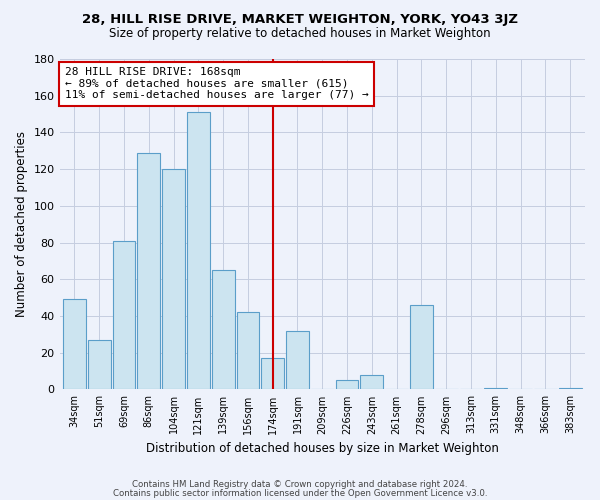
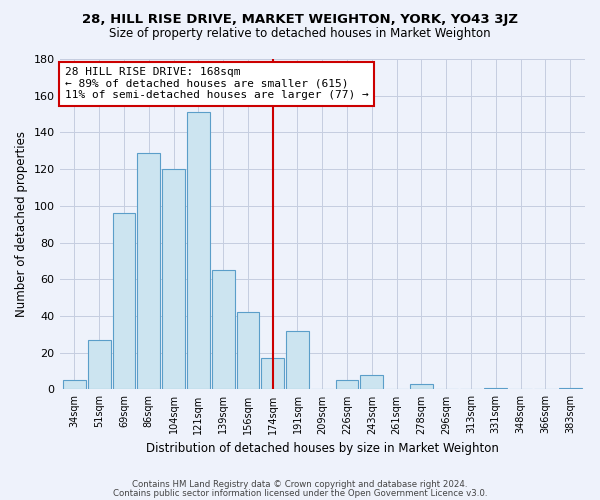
34sqm: 49 -> 5
69sqm: 81 -> 96
278sqm: 46 -> 3
